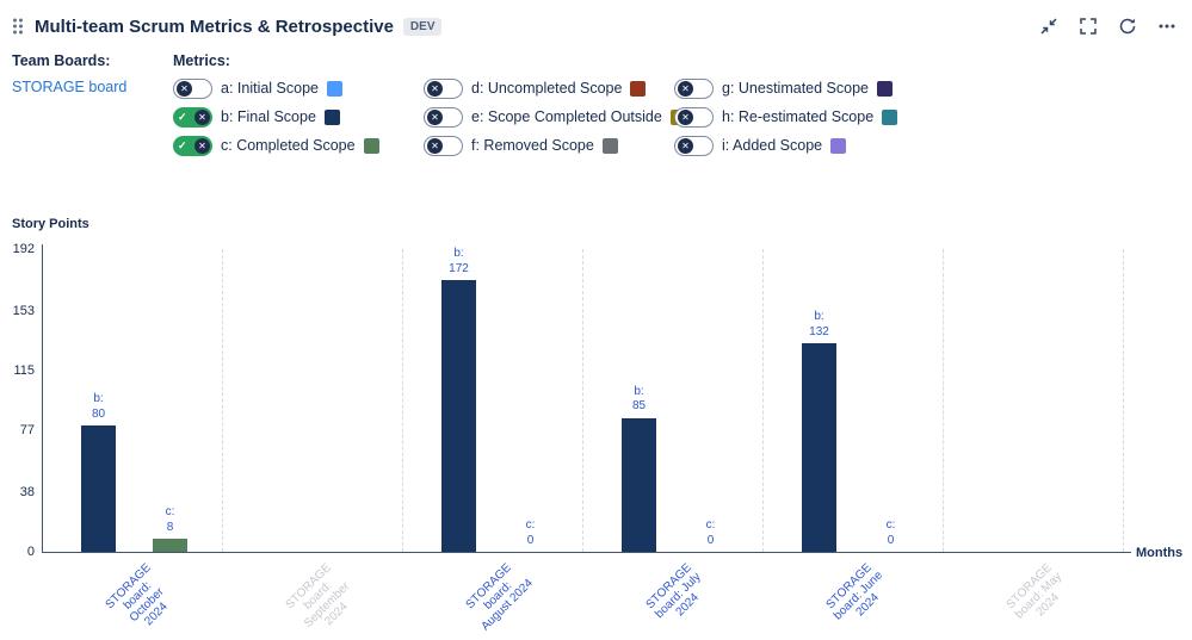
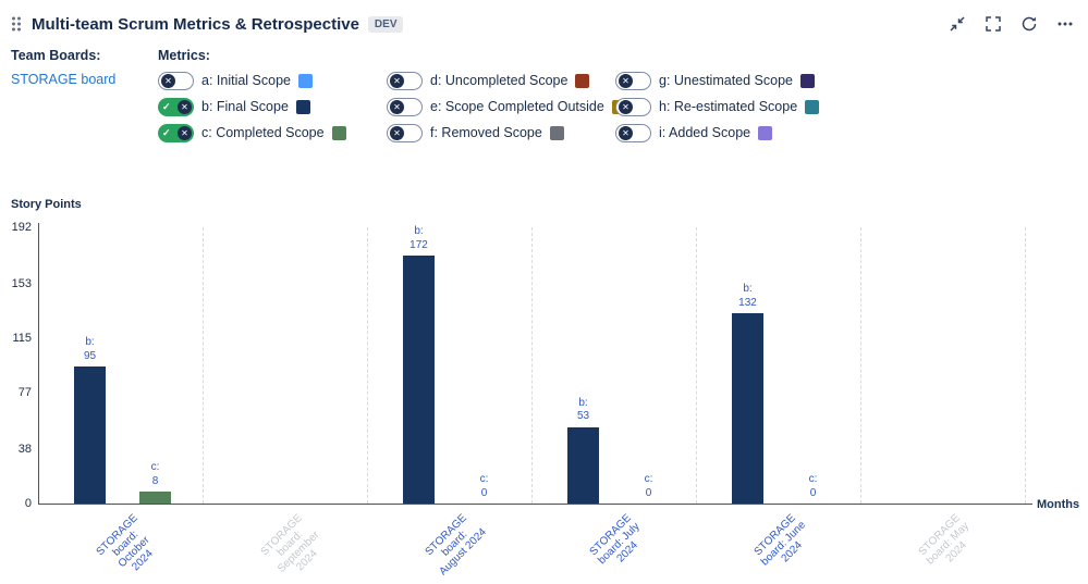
b: Final Scope/STORAGE board: October 2024: 80 -> 95
b: Final Scope/STORAGE board: July 2024: 85 -> 53
